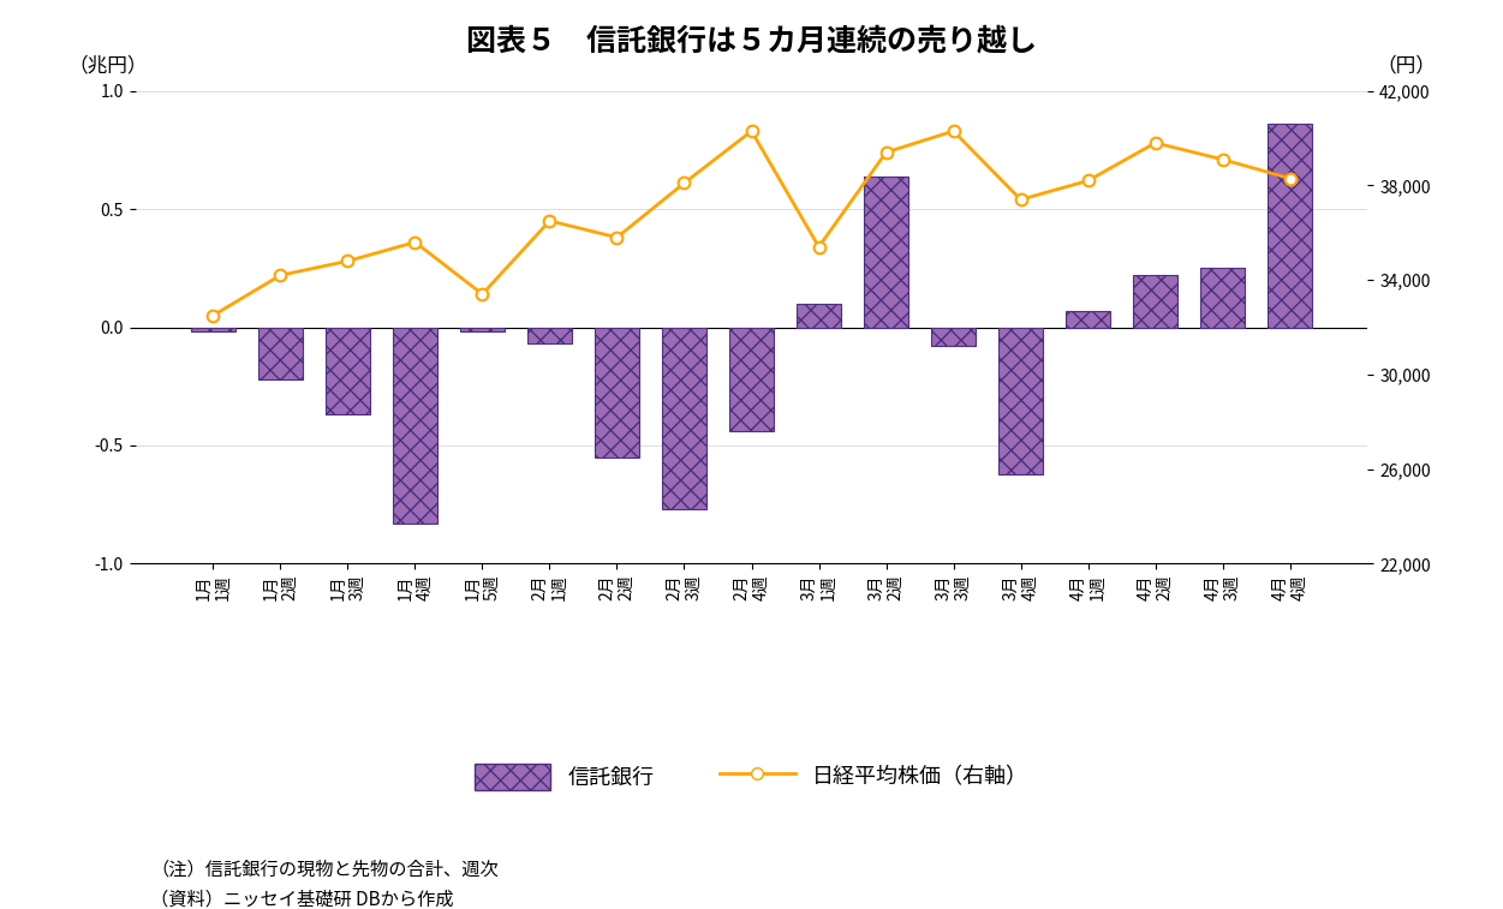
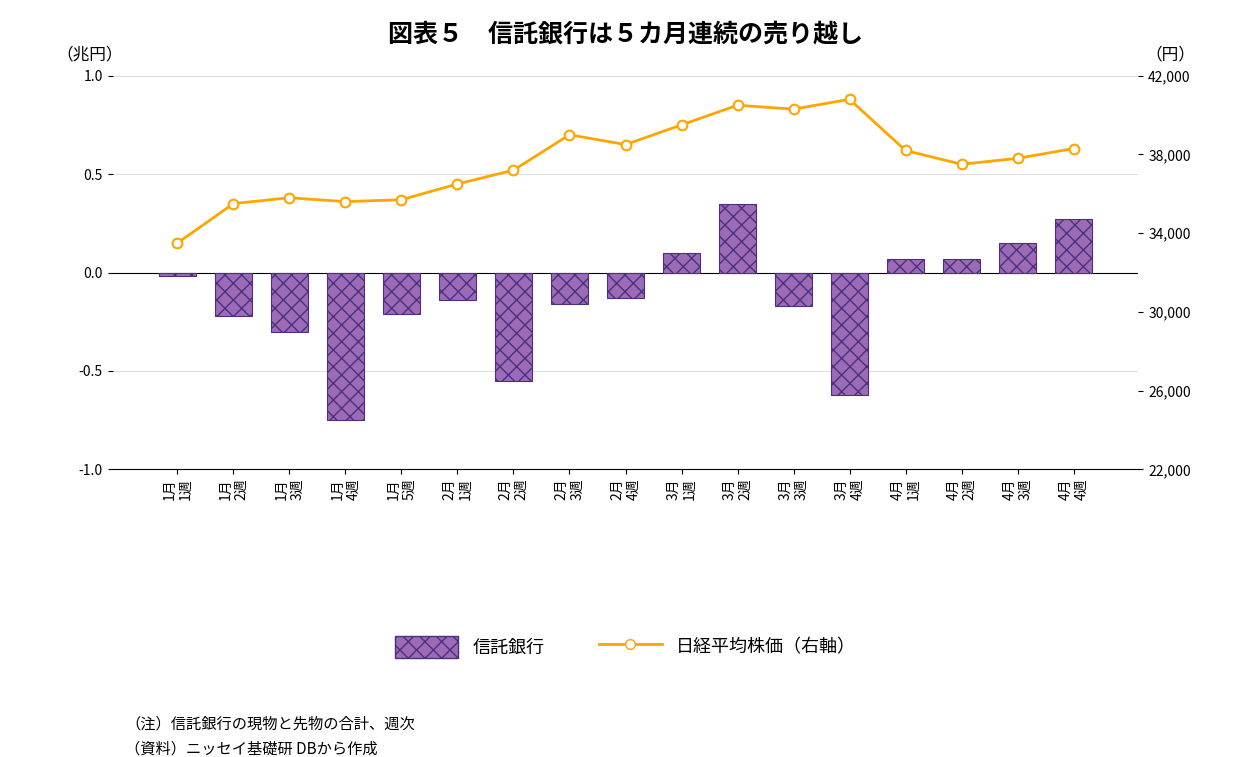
日経平均株価（右軸）/1月 1週: 32,500 -> 33,500
日経平均株価（右軸）/1月 2週: 34,200 -> 35,500
信託銀行/1月 3週: -0.37 -> -0.30
日経平均株価（右軸）/1月 3週: 34,800 -> 35,800
信託銀行/1月 4週: -0.83 -> -0.75
信託銀行/1月 5週: -0.02 -> -0.21
日経平均株価（右軸）/1月 5週: 33,400 -> 35,700
信託銀行/2月 1週: -0.07 -> -0.14
日経平均株価（右軸）/2月 2週: 35,800 -> 37,200
信託銀行/2月 3週: -0.77 -> -0.16
日経平均株価（右軸）/2月 3週: 38,100 -> 39,000
信託銀行/2月 4週: -0.44 -> -0.13
日経平均株価（右軸）/2月 4週: 40,300 -> 38,500
日経平均株価（右軸）/3月 1週: 35,400 -> 39,500
信託銀行/3月 2週: 0.64 -> 0.35
日経平均株価（右軸）/3月 2週: 39,400 -> 40,500
信託銀行/3月 3週: -0.08 -> -0.17
日経平均株価（右軸）/3月 4週: 37,400 -> 40,800
信託銀行/4月 2週: 0.22 -> 0.07
日経平均株価（右軸）/4月 2週: 39,800 -> 37,500
信託銀行/4月 3週: 0.25 -> 0.15
日経平均株価（右軸）/4月 3週: 39,100 -> 37,800
信託銀行/4月 4週: 0.86 -> 0.27
